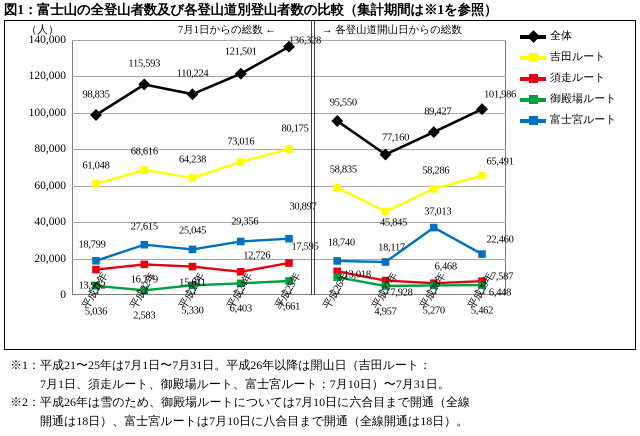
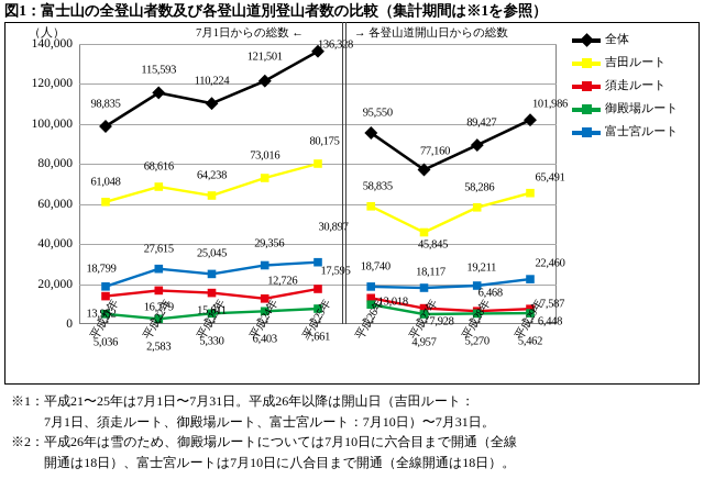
富士宮ルート/平成28年: 37,013 -> 19,211
